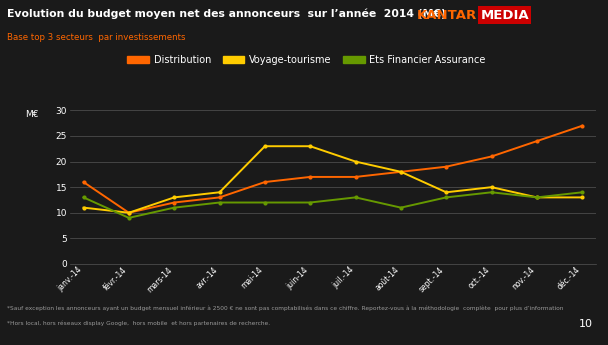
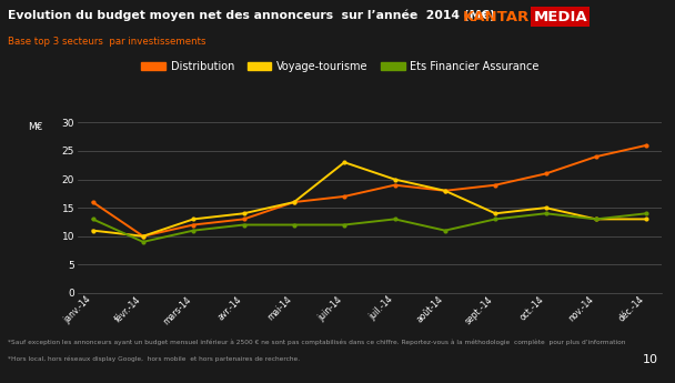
Voyage-tourisme/mai-14: 23 -> 16
Distribution/juil.-14: 17 -> 19
Distribution/déc.-14: 27 -> 26
